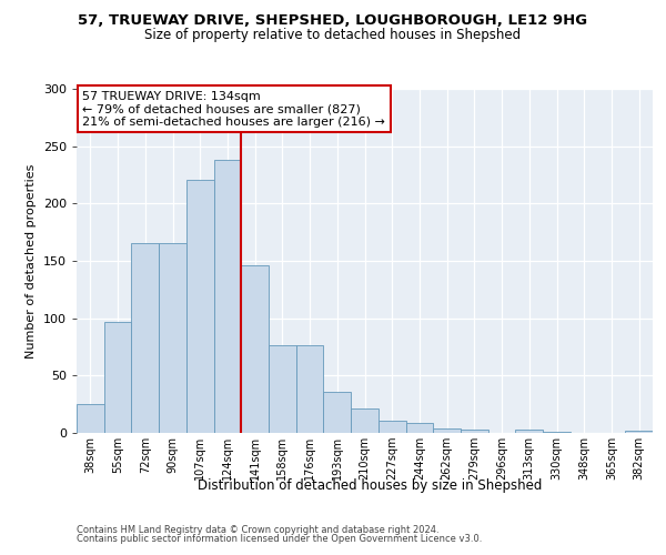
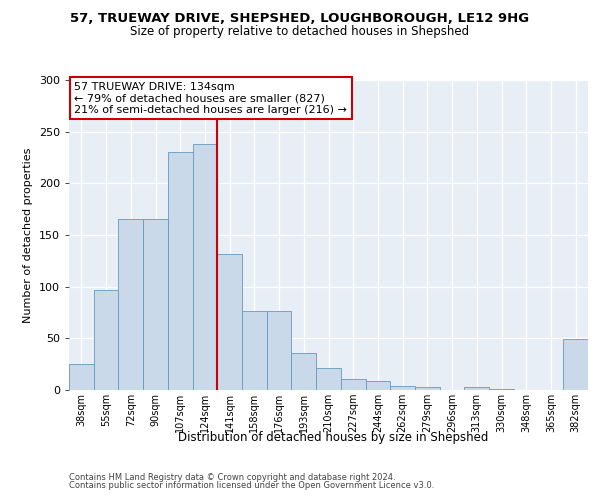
107sqm: 221 -> 230
141sqm: 146 -> 132
382sqm: 2 -> 49
